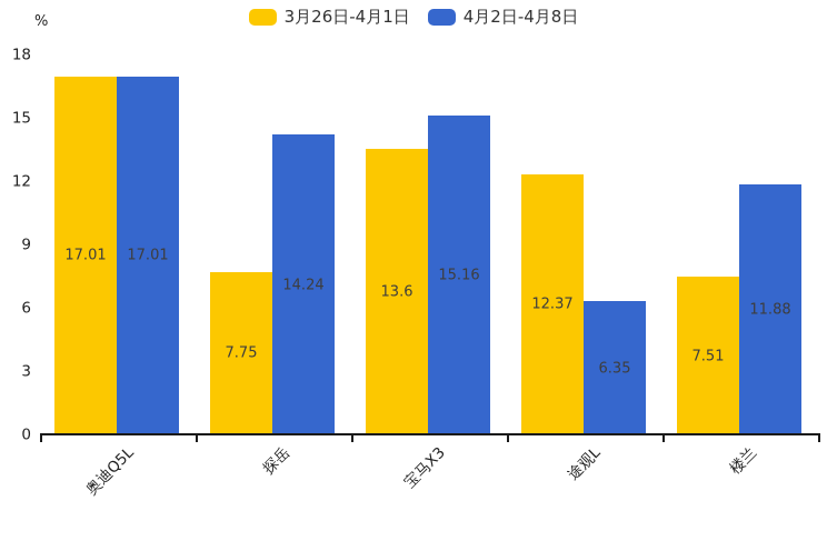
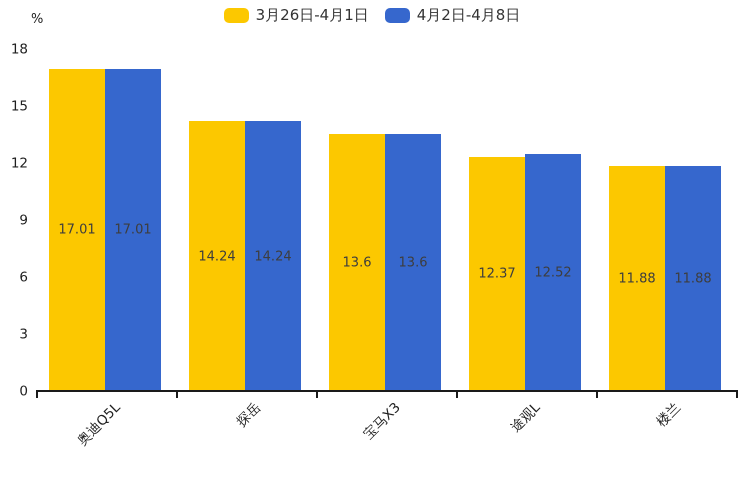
3月26日-4月1日/探岳: 7.75 -> 14.24
4月2日-4月8日/宝马X3: 15.16 -> 13.6
4月2日-4月8日/途观L: 6.35 -> 12.52
3月26日-4月1日/楼兰: 7.51 -> 11.88
